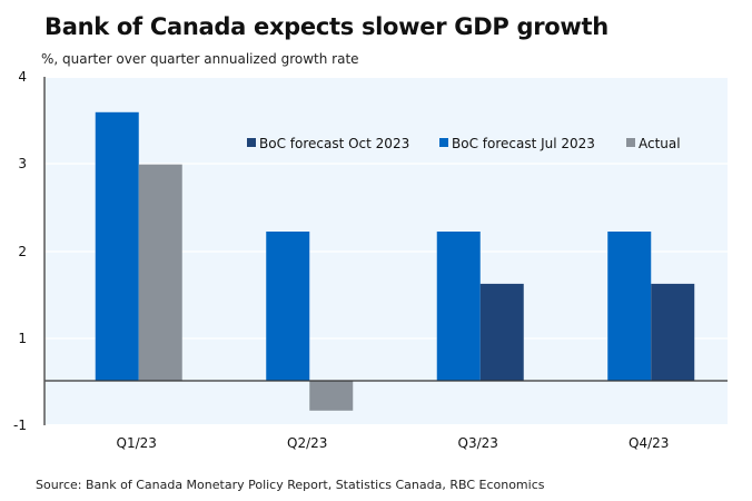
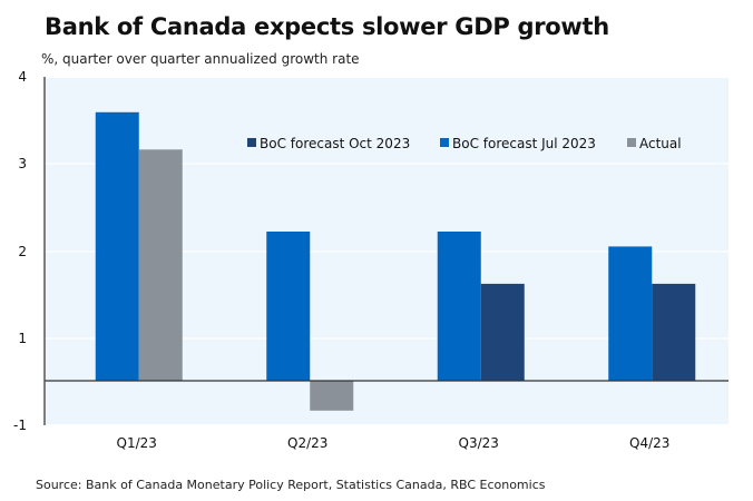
Actual/Q1/23: 2.9 -> 3.1
BoC forecast Jul 2023/Q4/23: 2.0 -> 1.8
